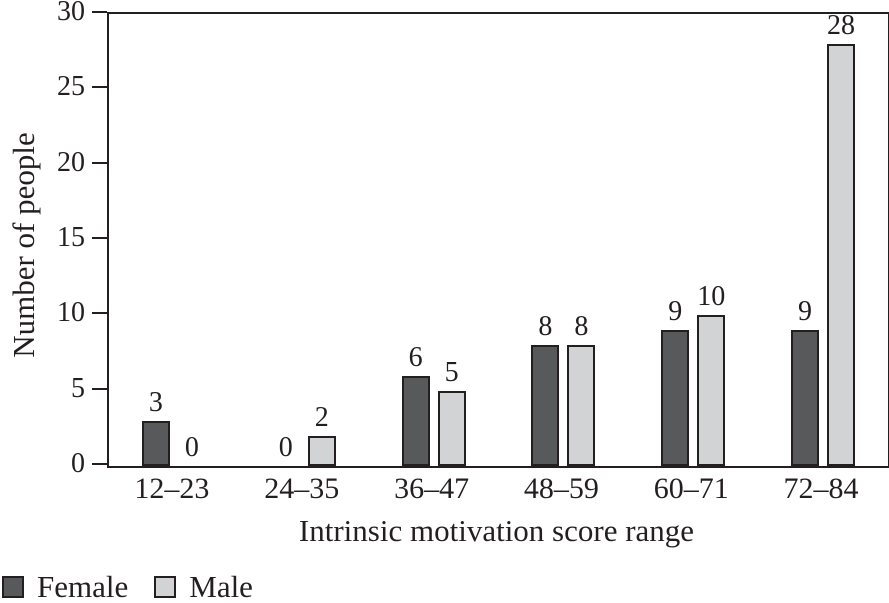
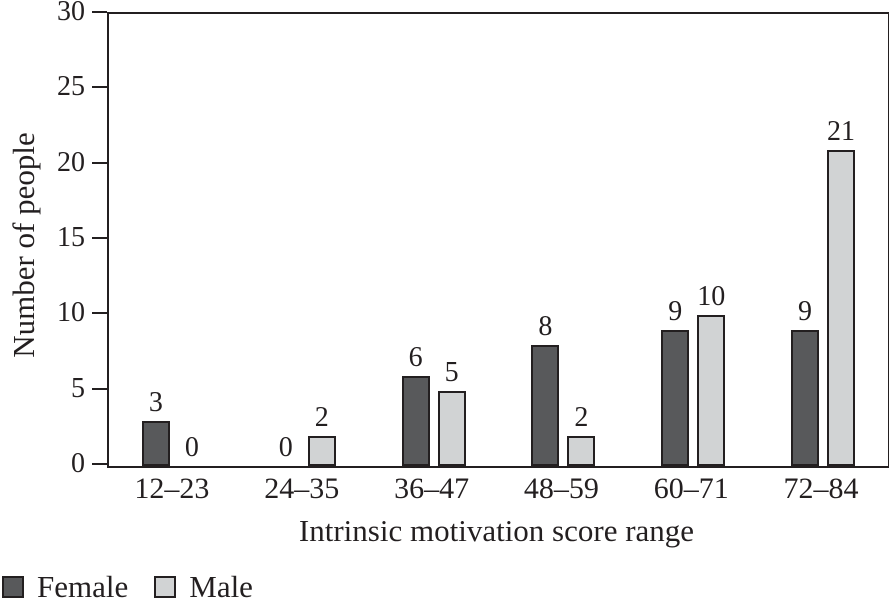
Male/48–59: 8 -> 2
Male/72–84: 28 -> 21
